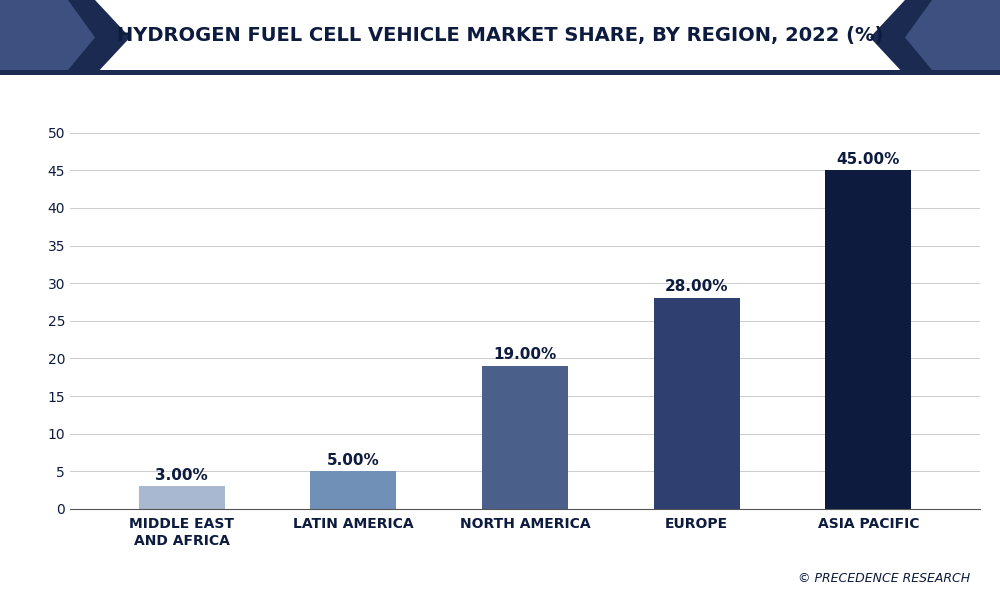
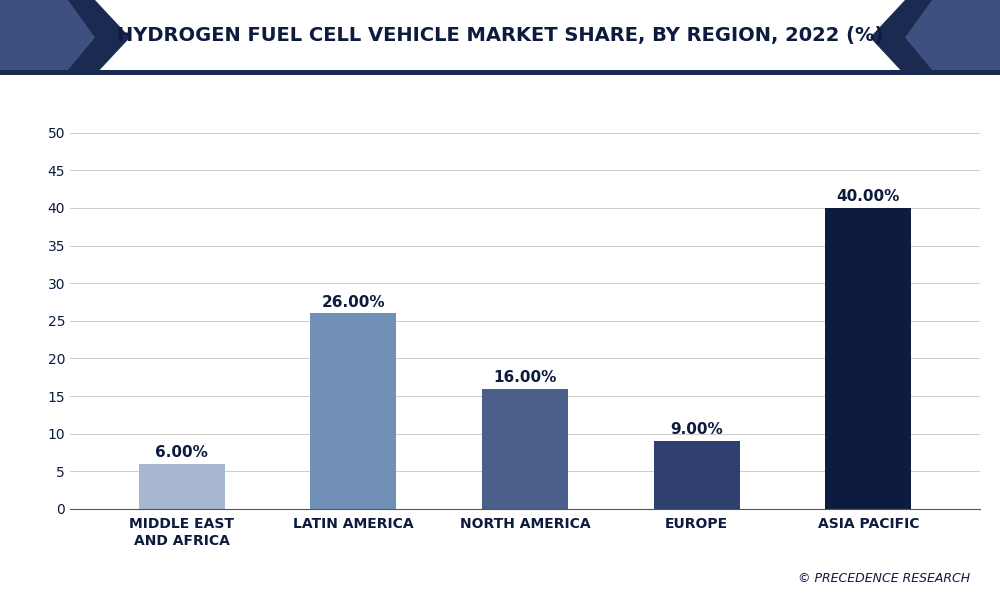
MIDDLE EAST AND AFRICA: 3.00% -> 6.00%
LATIN AMERICA: 5.00% -> 26.00%
NORTH AMERICA: 19.00% -> 16.00%
EUROPE: 28.00% -> 9.00%
ASIA PACIFIC: 45.00% -> 40.00%
